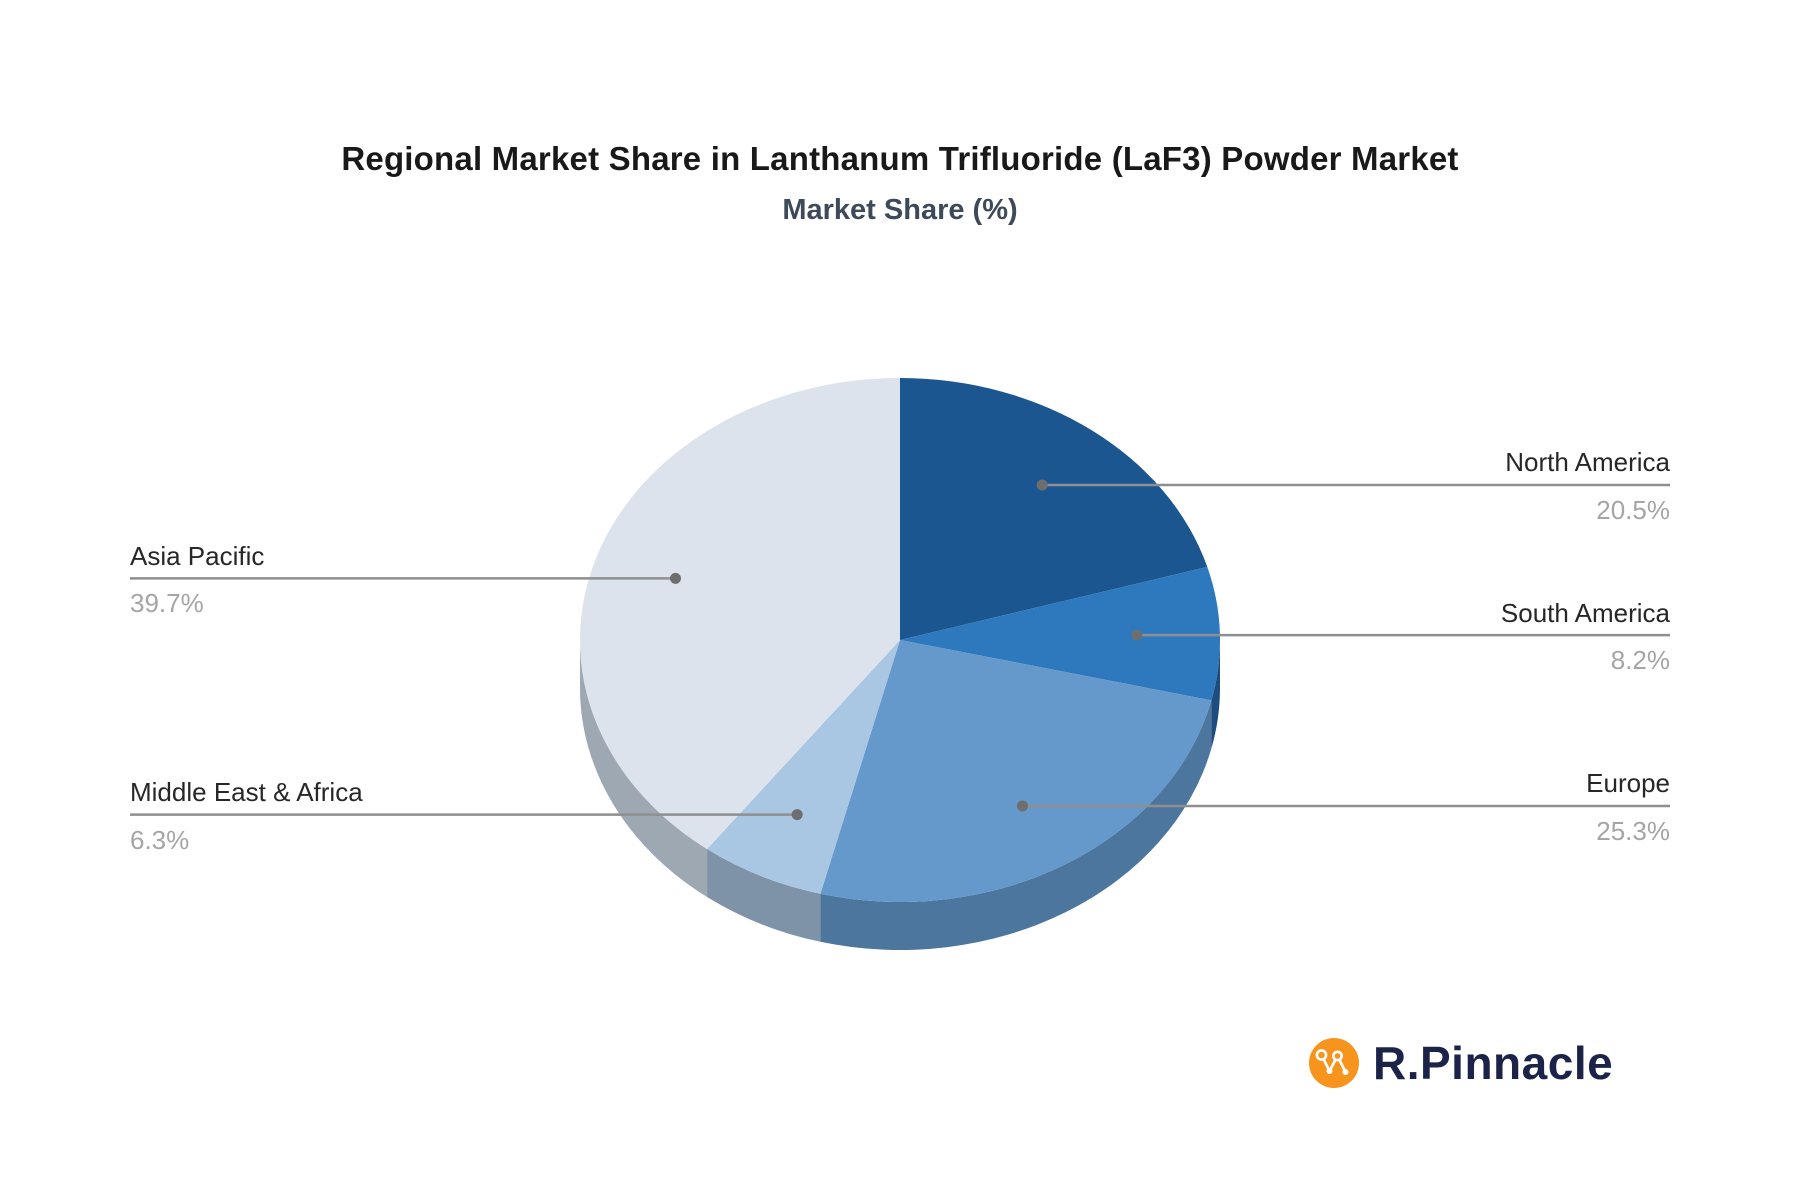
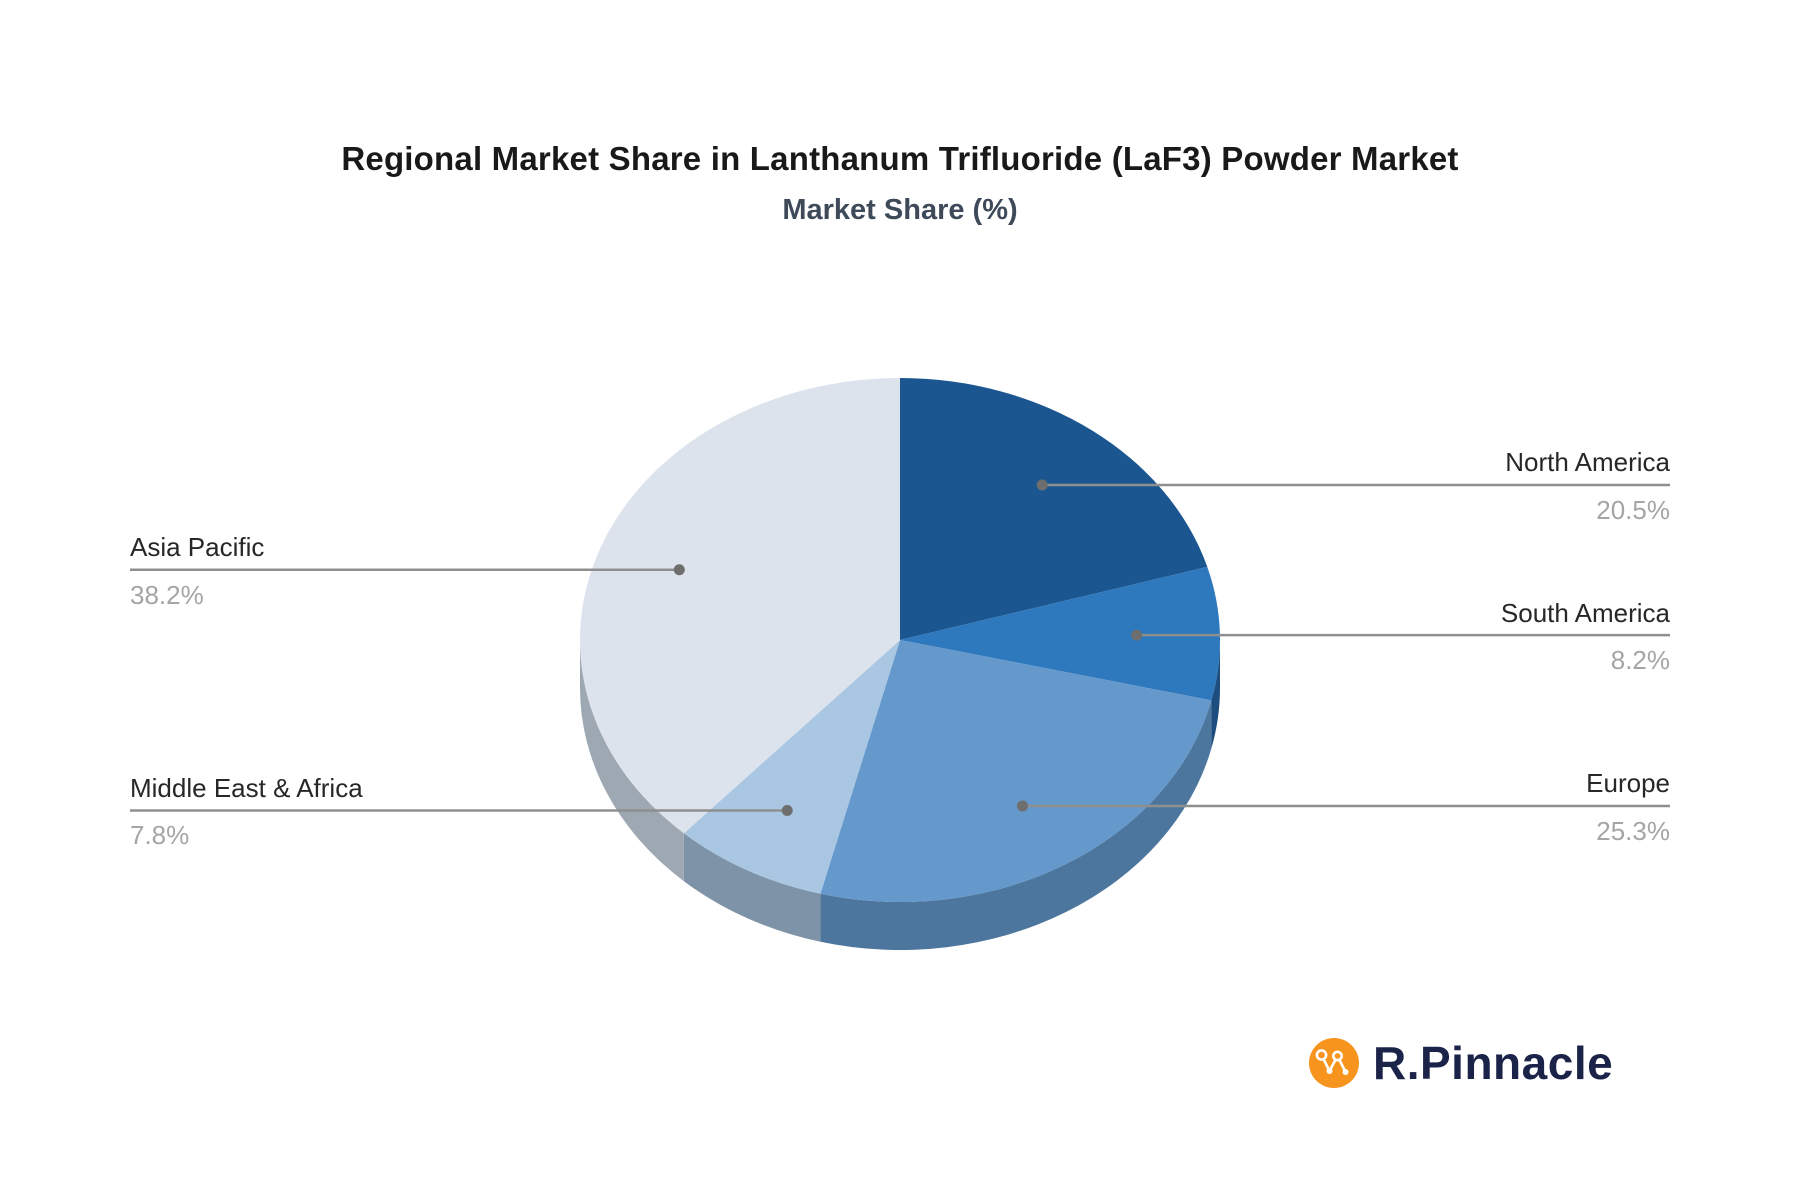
Middle East & Africa: 6.3% -> 7.8%
Asia Pacific: 39.7% -> 38.2%
